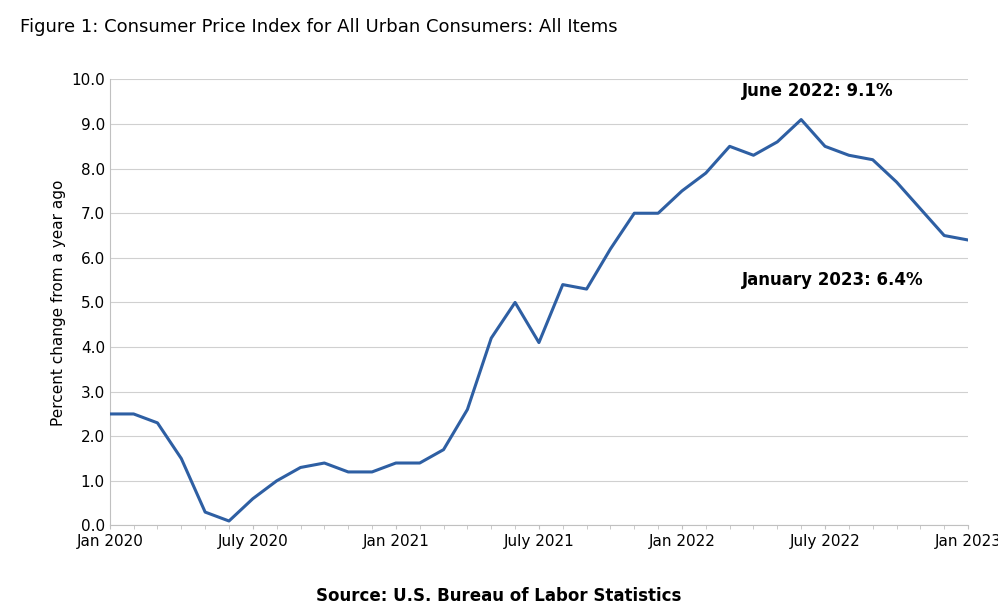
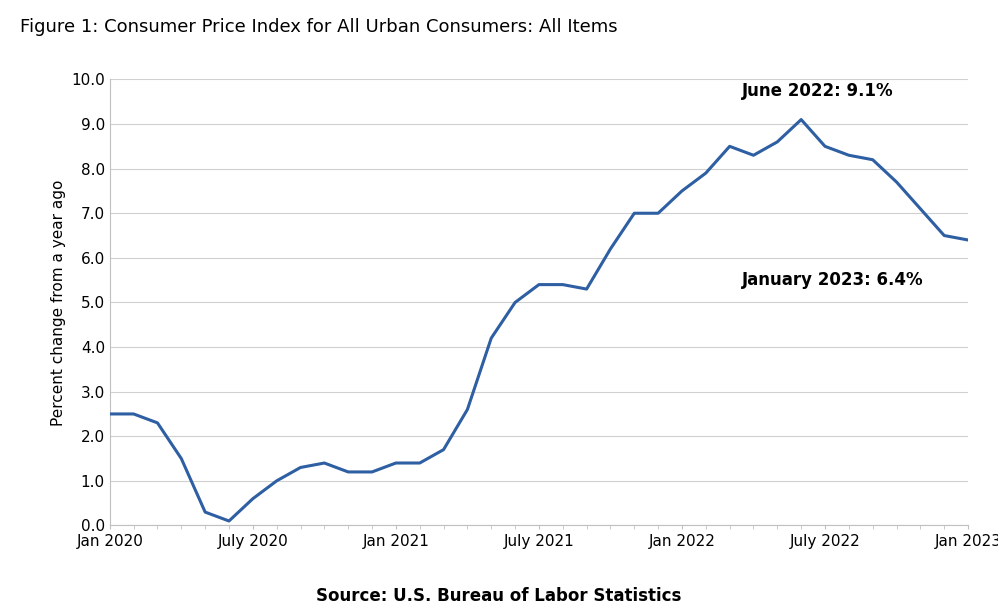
July 2021: 4.1 -> 5.4
